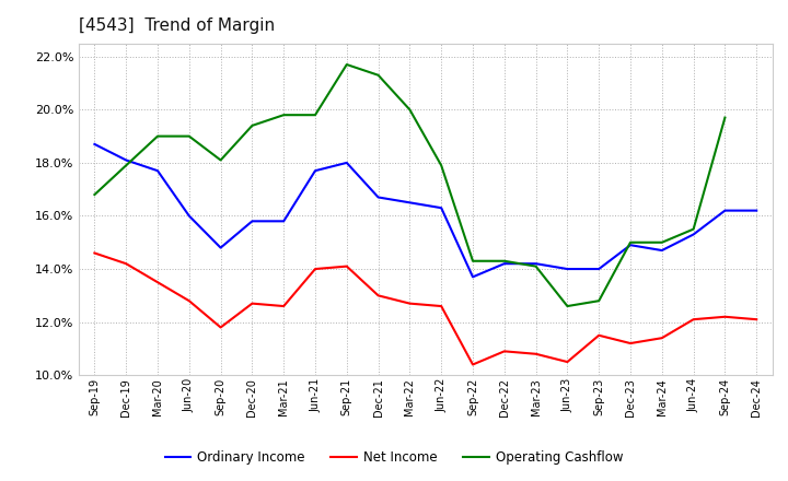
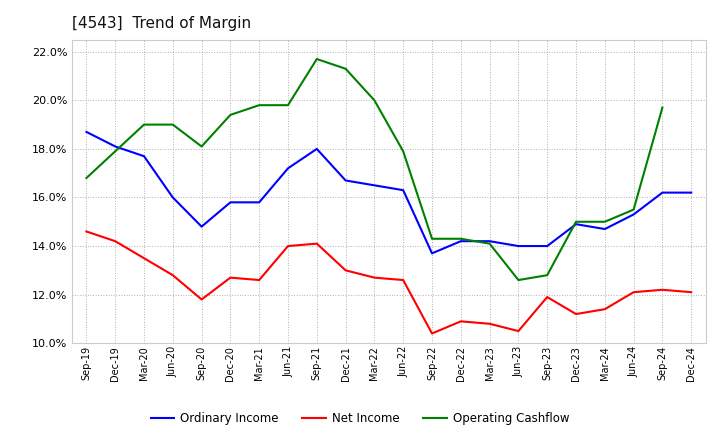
Ordinary Income/Jun-21: 17.7% -> 17.2%
Net Income/Sep-23: 11.5% -> 11.9%
